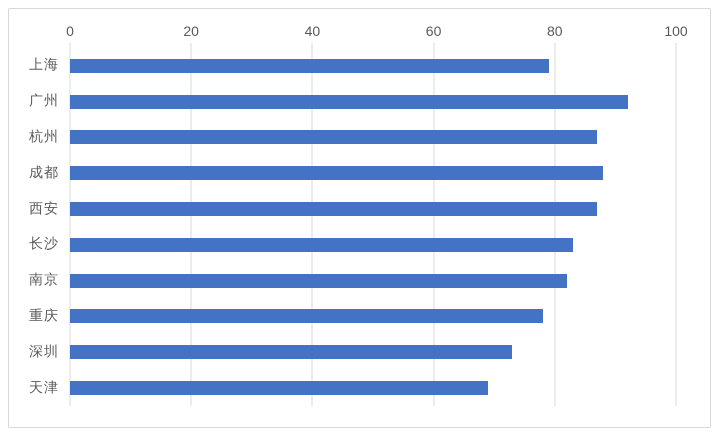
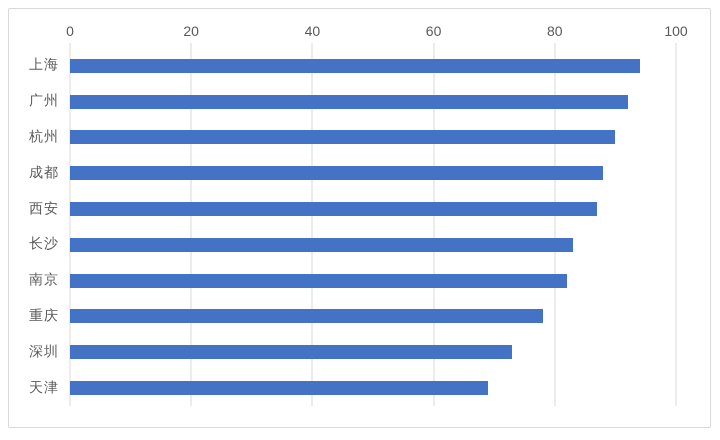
上海: 79 -> 94
杭州: 87 -> 90
